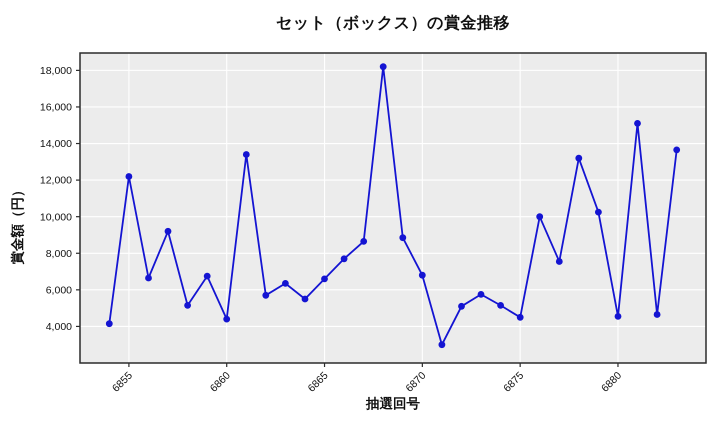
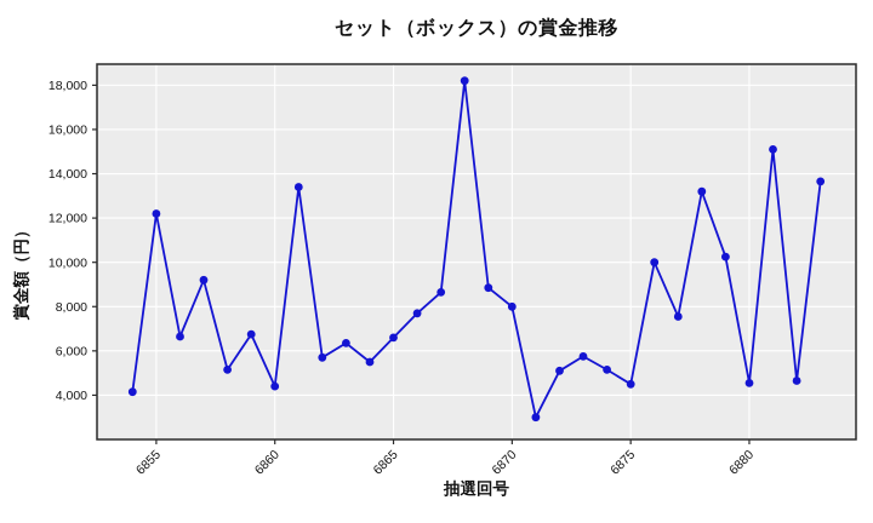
6870: 6800 -> 8000
